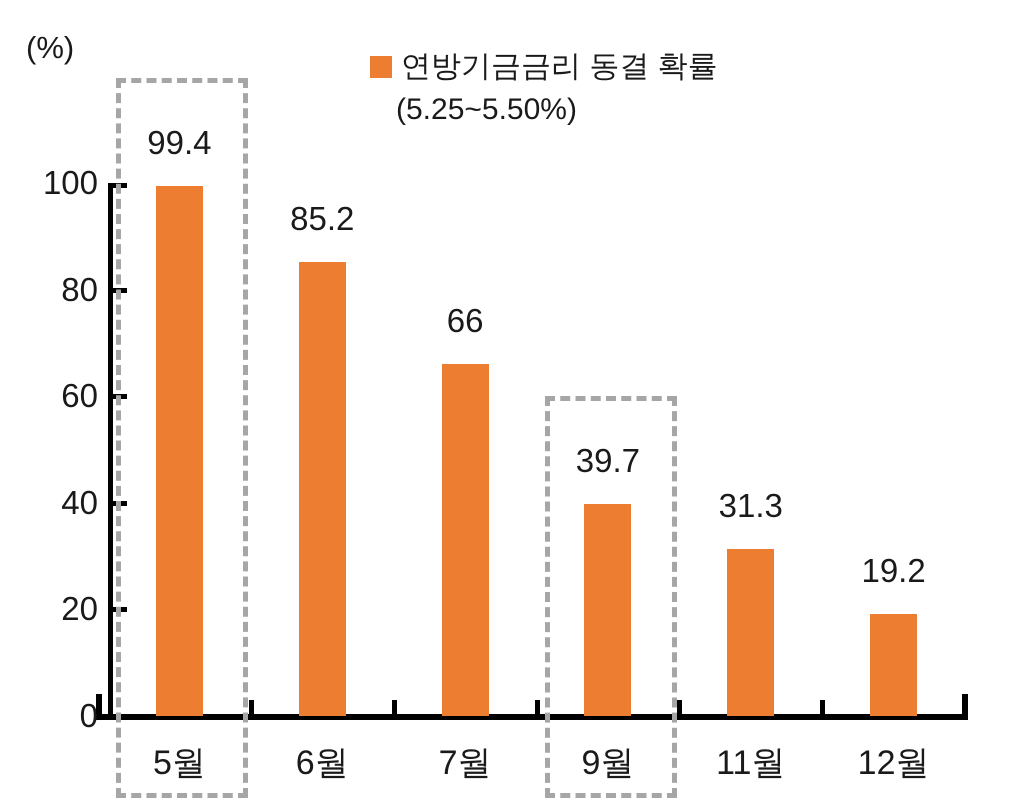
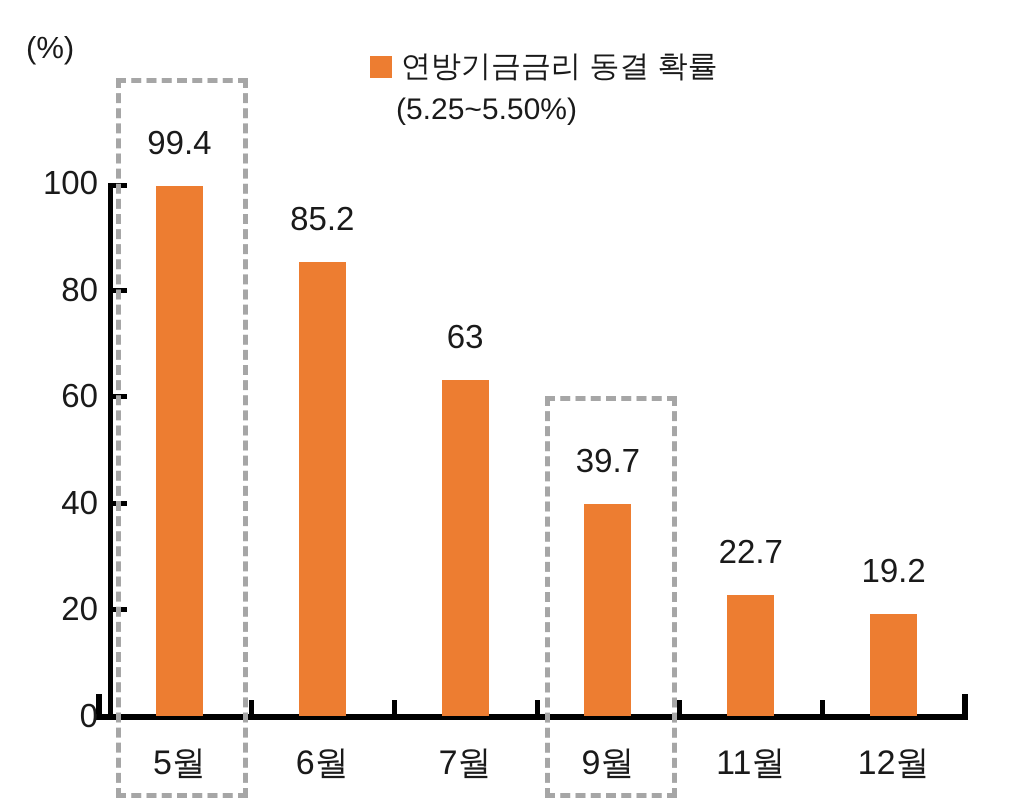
7월: 66 -> 63
11월: 31.3 -> 22.7
